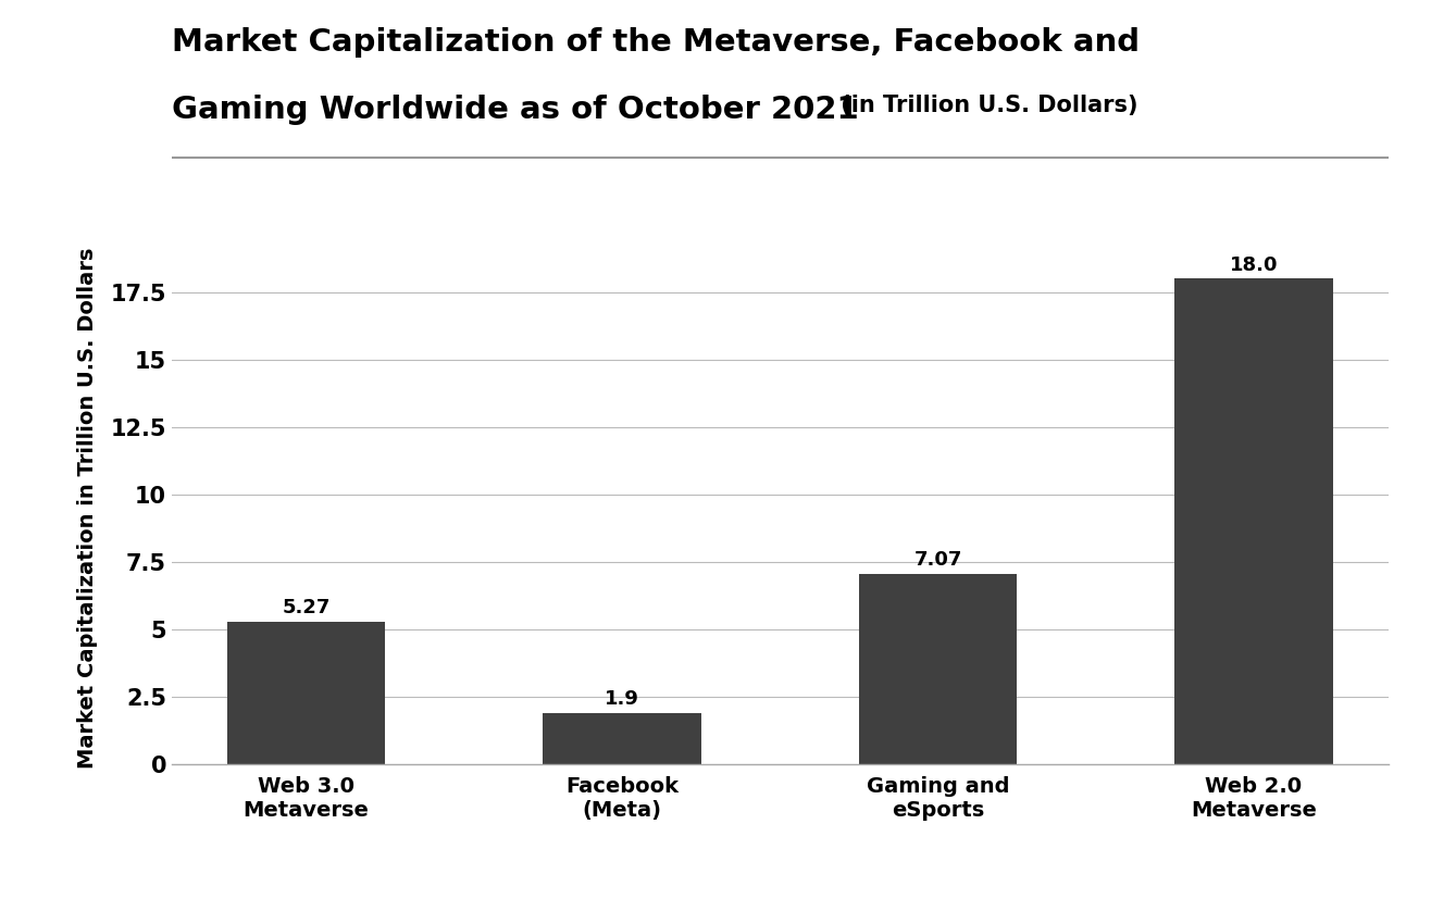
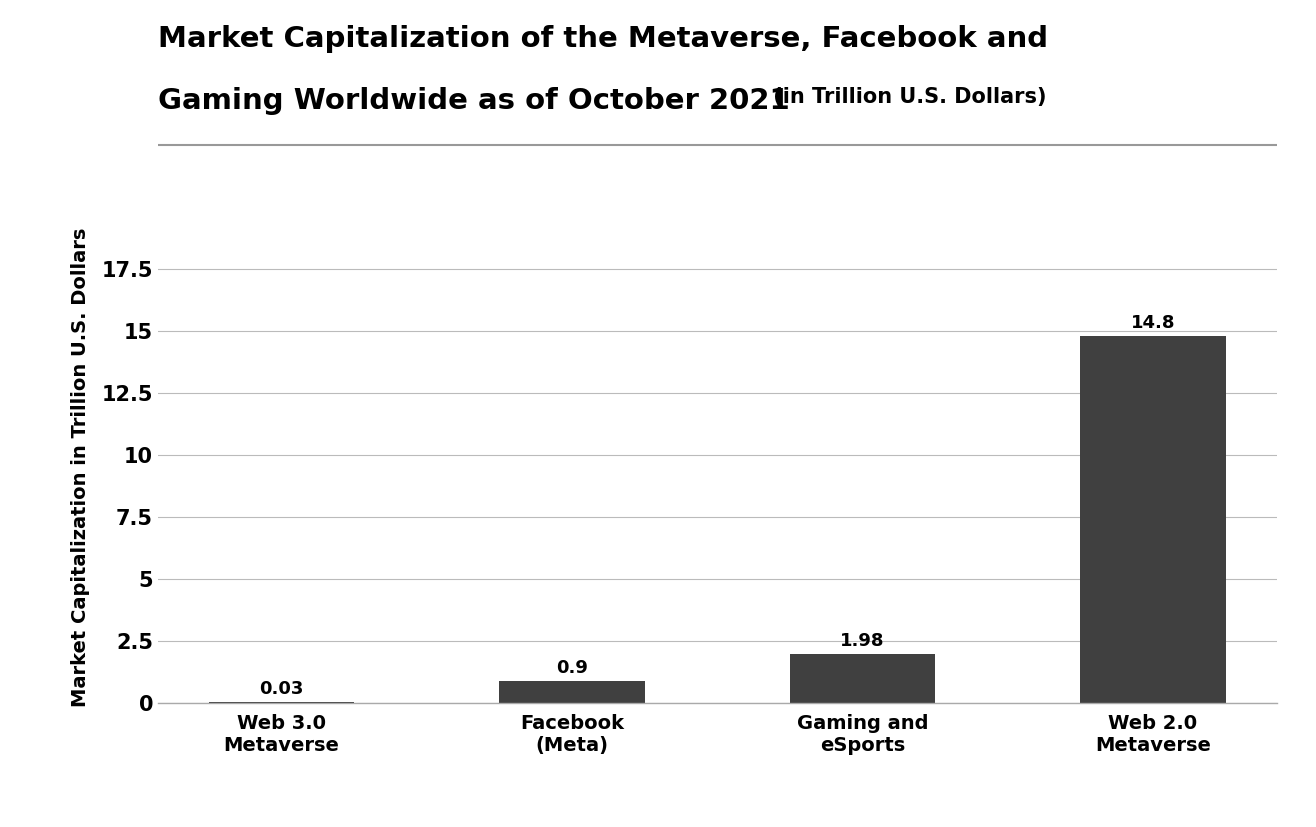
Web 3.0 Metaverse: 5.27 -> 0.03
Facebook (Meta): 1.9 -> 0.9
Gaming and eSports: 7.07 -> 1.98
Web 2.0 Metaverse: 18.0 -> 14.8
